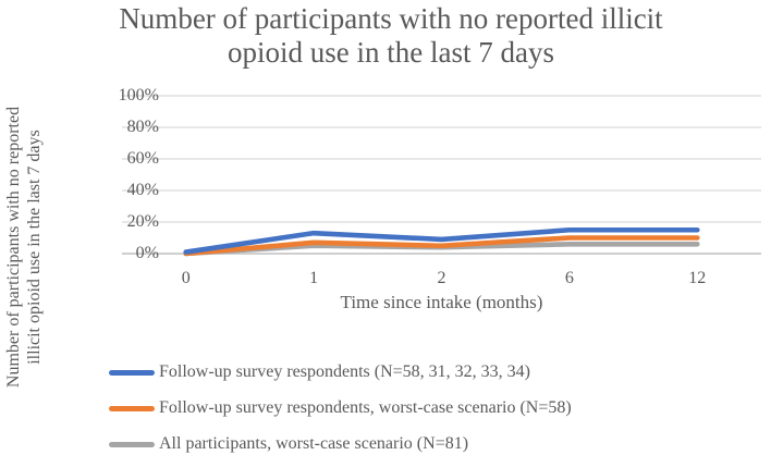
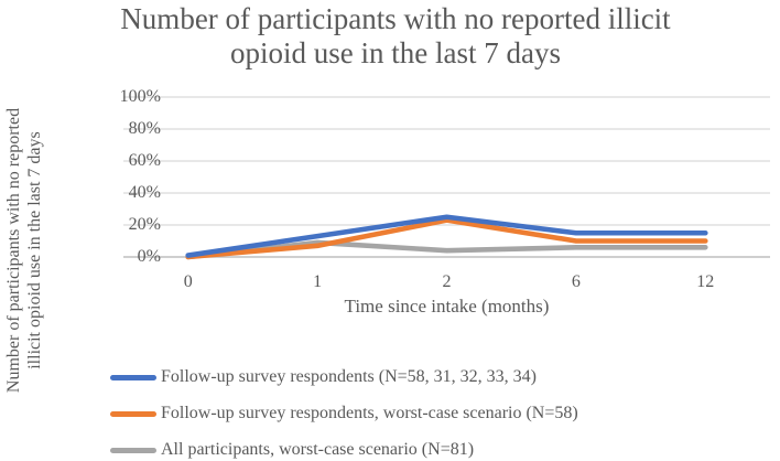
All participants, worst-case scenario (N=81)/1: 5% -> 9%
Follow-up survey respondents (N=58, 31, 32, 33, 34)/2: 9% -> 25%
Follow-up survey respondents, worst-case scenario (N=58)/2: 5% -> 23%
